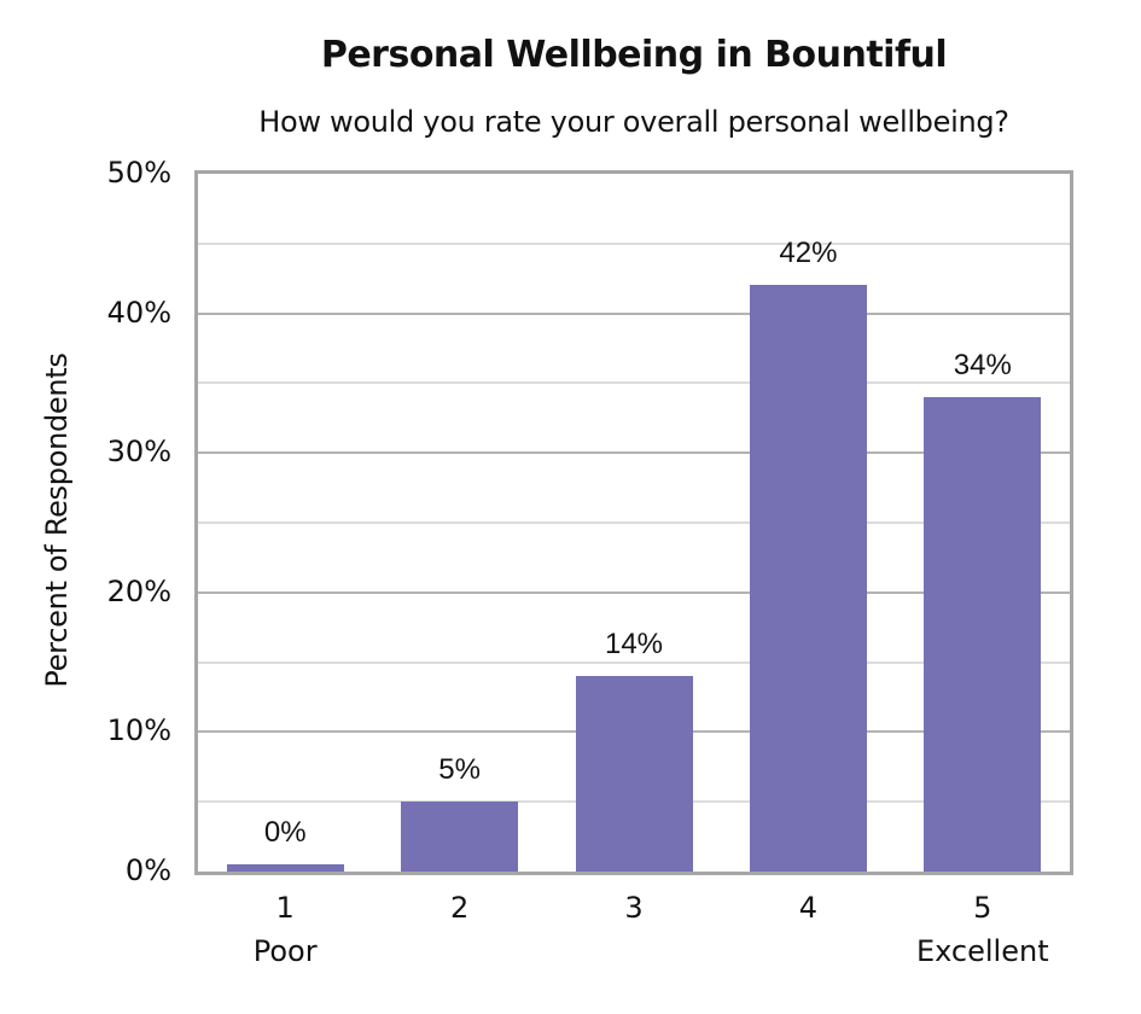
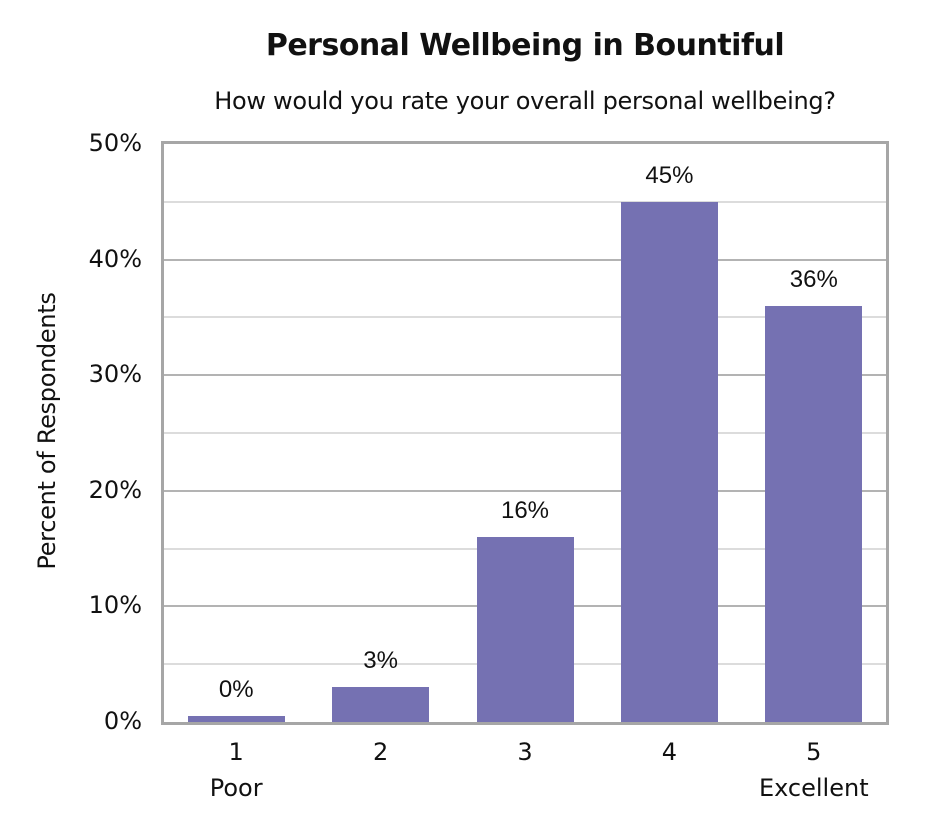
2: 5% -> 3%
3: 14% -> 16%
4: 42% -> 45%
5: 34% -> 36%
